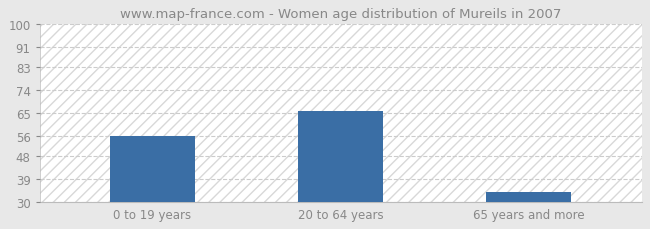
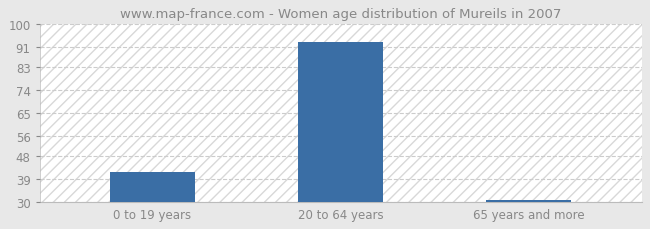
0 to 19 years: 56 -> 42
20 to 64 years: 66 -> 93
65 years and more: 34 -> 31
